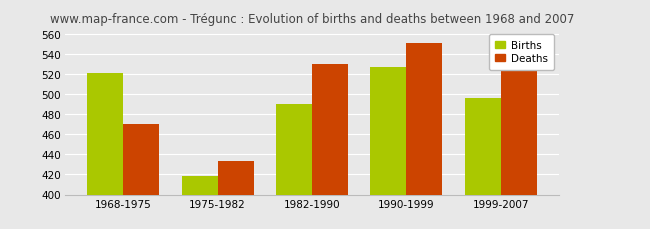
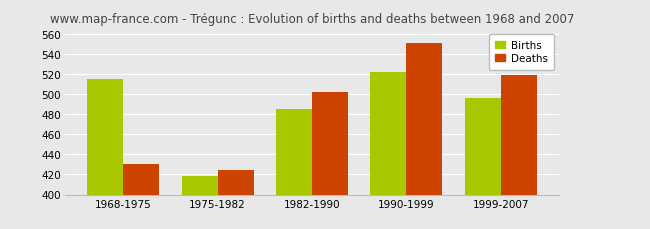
Births/1968-1975: 521 -> 515
Deaths/1968-1975: 470 -> 430
Deaths/1975-1982: 433 -> 424
Births/1982-1990: 490 -> 485
Deaths/1982-1990: 530 -> 502
Births/1990-1999: 527 -> 522
Deaths/1999-2007: 527 -> 519
